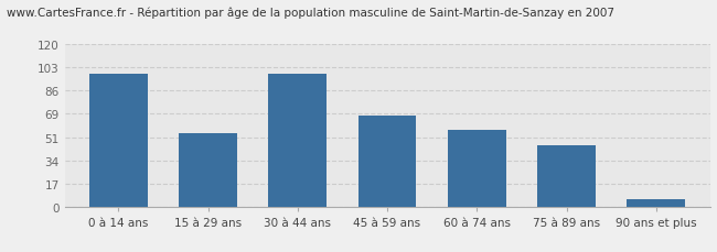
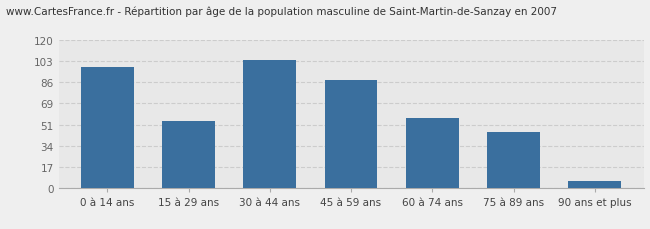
30 à 44 ans: 98 -> 104
45 à 59 ans: 67 -> 88
